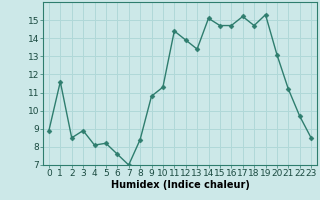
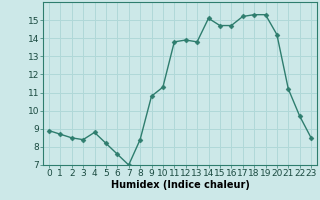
1: 11.6 -> 8.7
3: 8.9 -> 8.4
4: 8.1 -> 8.8
11: 14.4 -> 13.8
13: 13.4 -> 13.8
18: 14.7 -> 15.3
20: 13.1 -> 14.2
